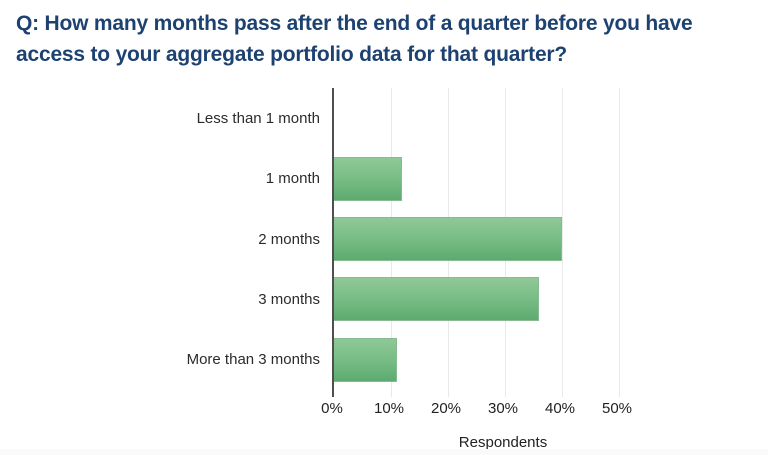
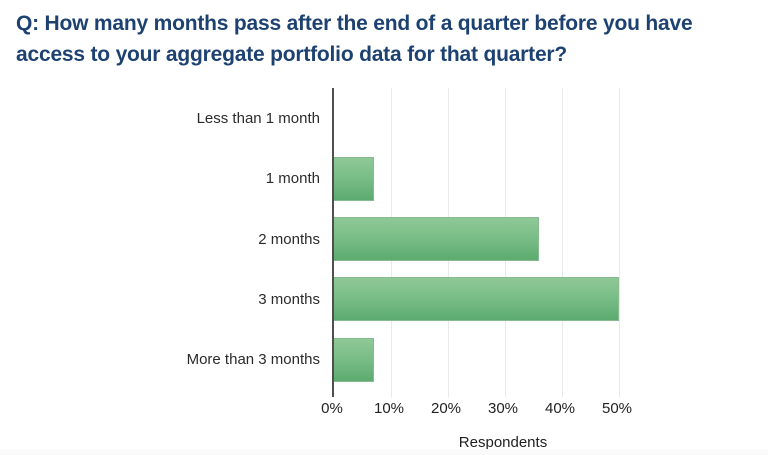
1 month: 12% -> 7%
2 months: 40% -> 36%
3 months: 36% -> 50%
More than 3 months: 11% -> 7%
